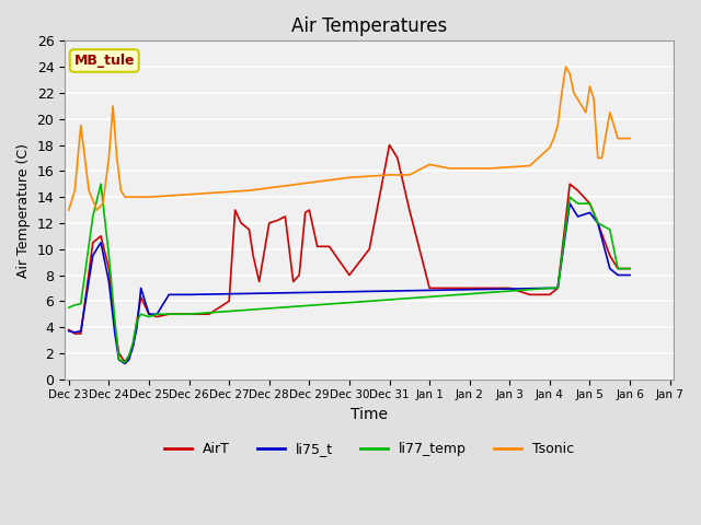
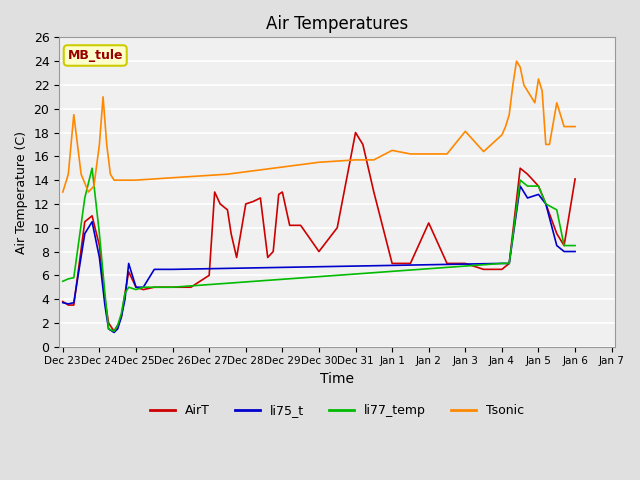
AirT/Jan 2: 7.0 -> 10.4
Tsonic/Jan 3: 16.3 -> 18.1
AirT/Jan 6: 8.5 -> 14.1
